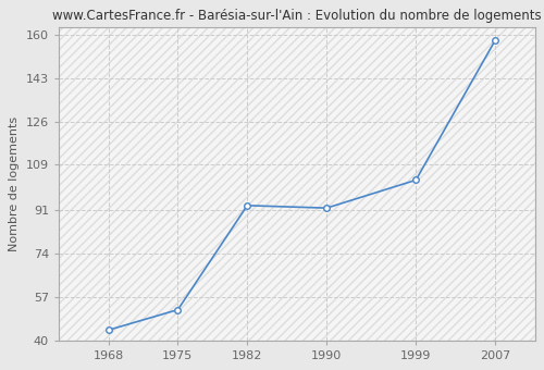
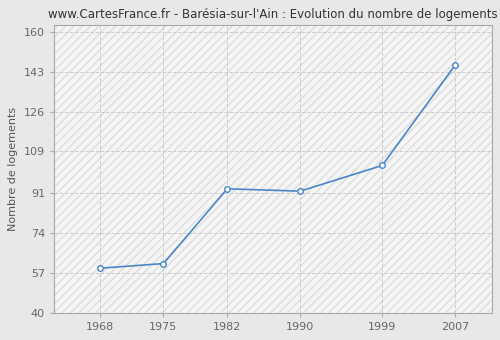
1968: 44 -> 59
1975: 52 -> 61
2007: 158 -> 146
